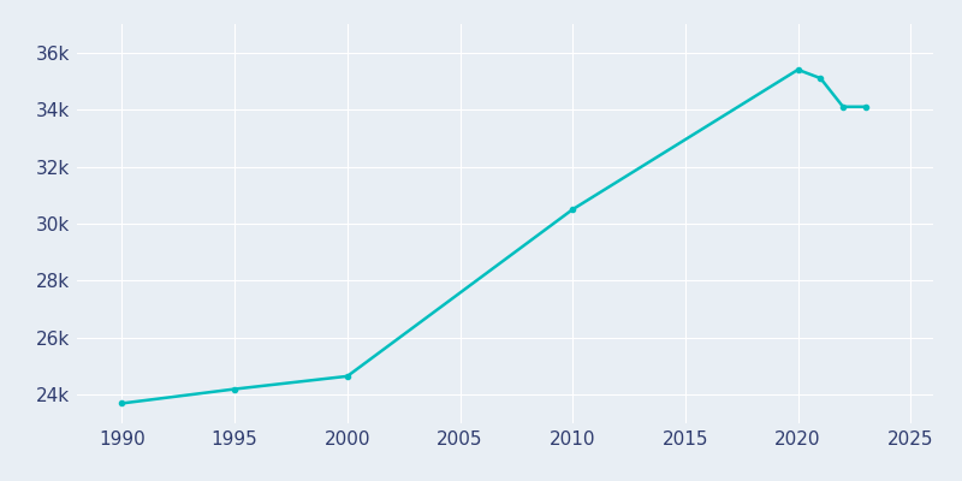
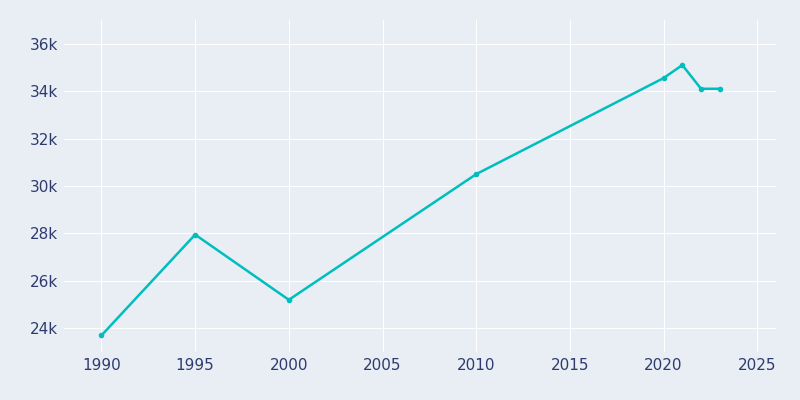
1995: 24.20k -> 27.95k
2000: 24.65k -> 25.20k
2020: 35.40k -> 34.55k
